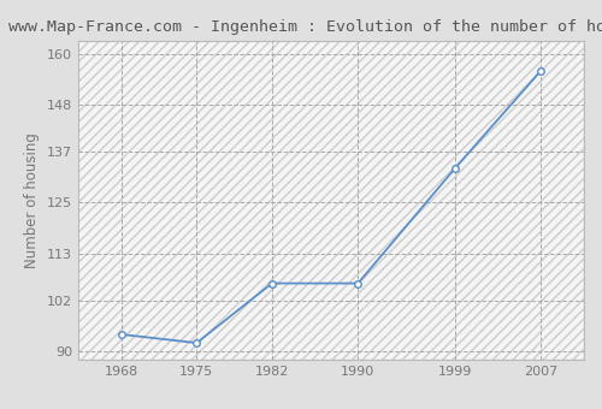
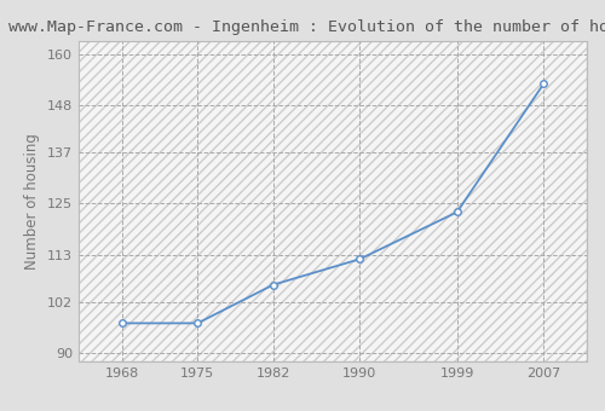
1968: 94 -> 97
1975: 92 -> 97
1990: 106 -> 112
1999: 133 -> 123
2007: 156 -> 153
